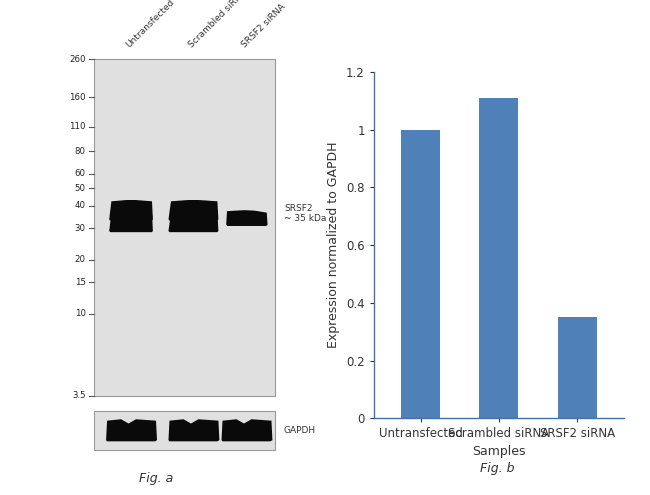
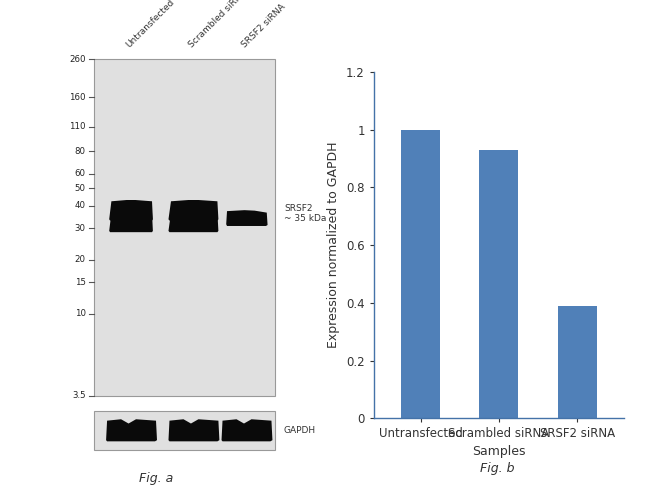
Scrambled siRNA: 1.11 -> 0.93
SRSF2 siRNA: 0.35 -> 0.39
